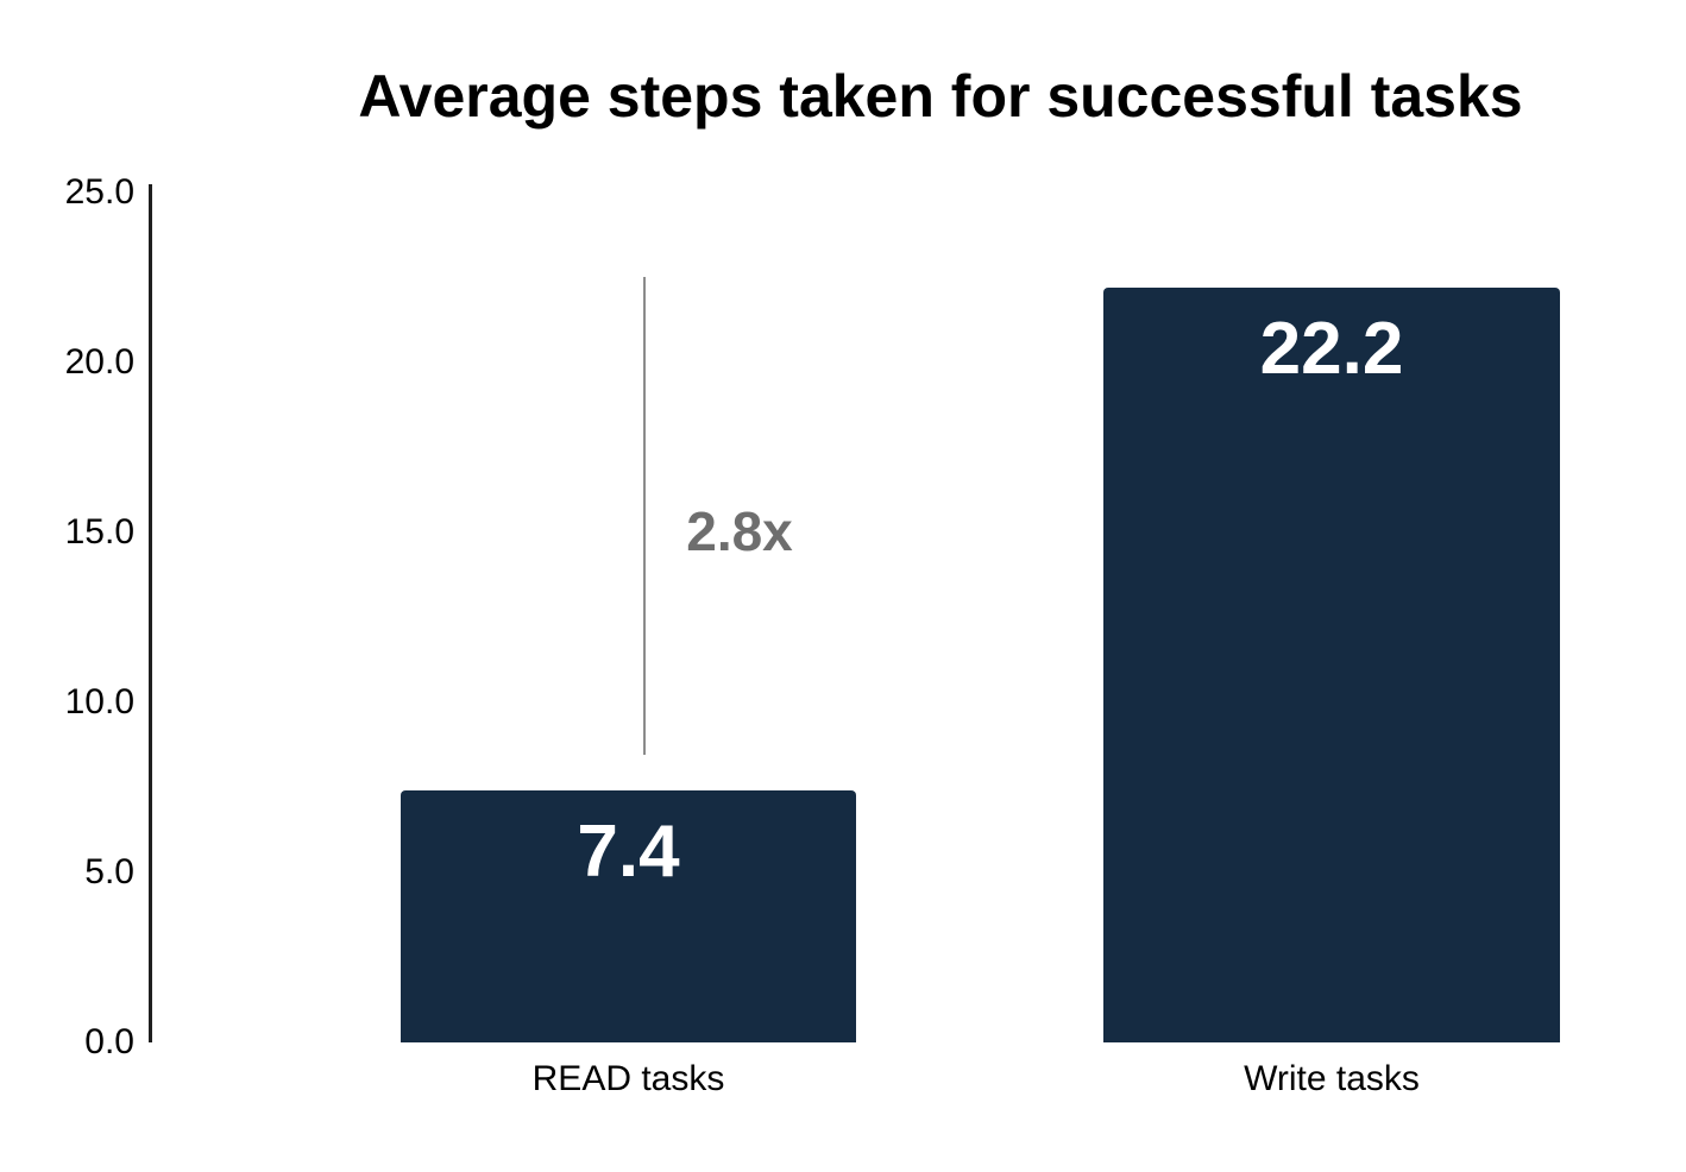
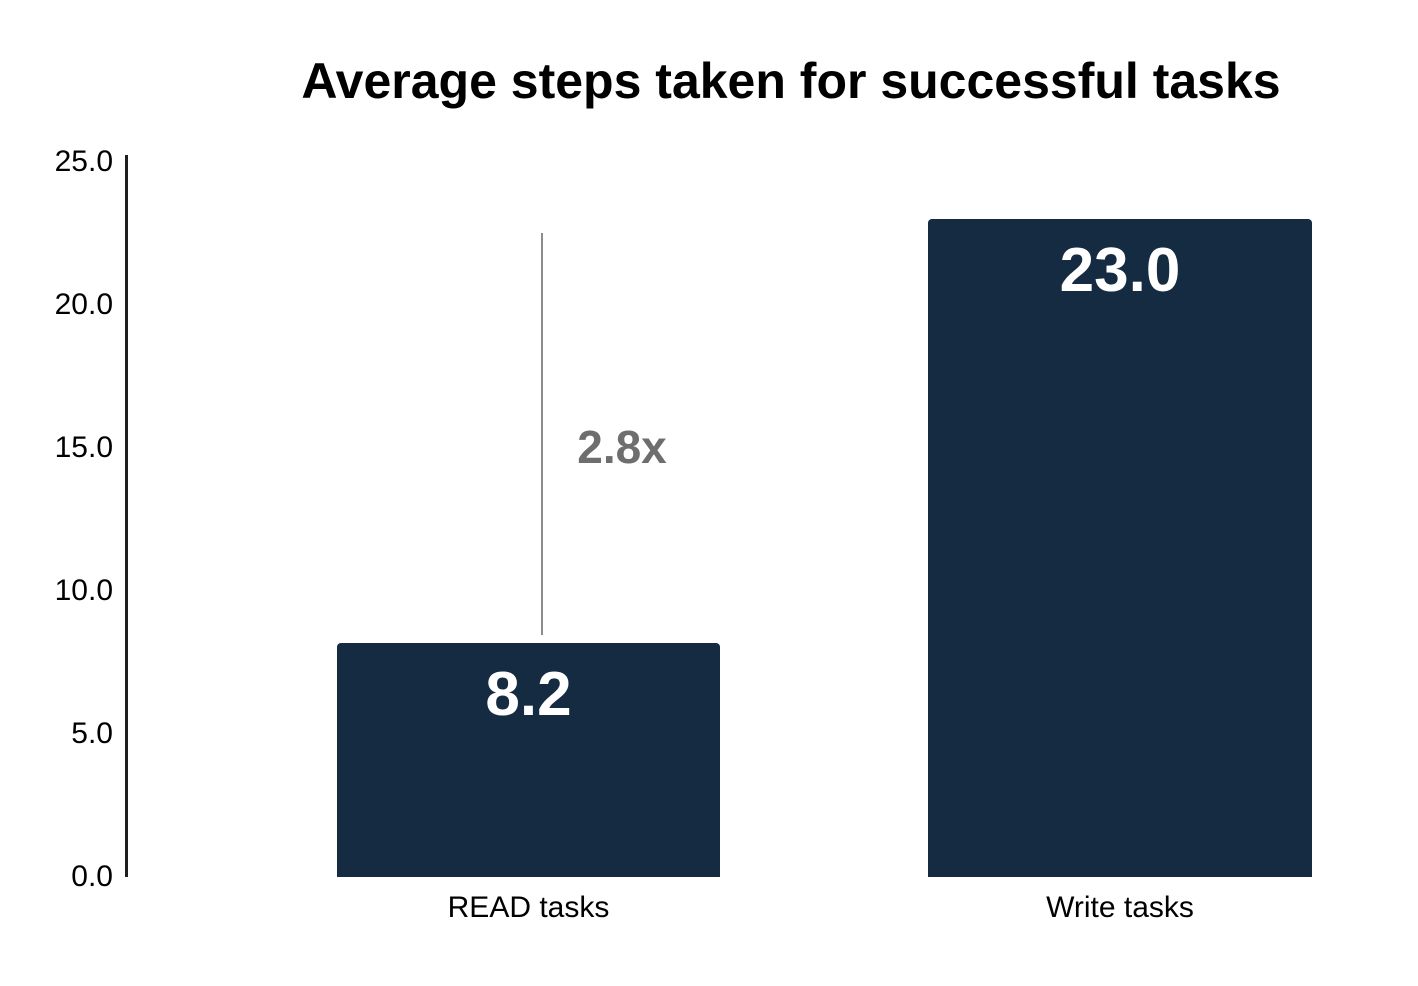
READ tasks: 7.4 -> 8.2
Write tasks: 22.2 -> 23.0
